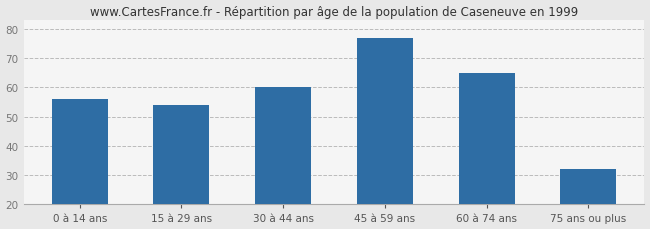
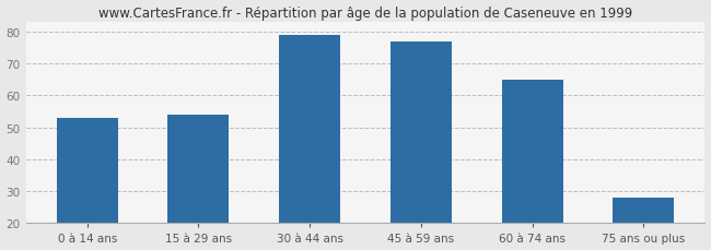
0 à 14 ans: 56 -> 53
30 à 44 ans: 60 -> 79
75 ans ou plus: 32 -> 28
